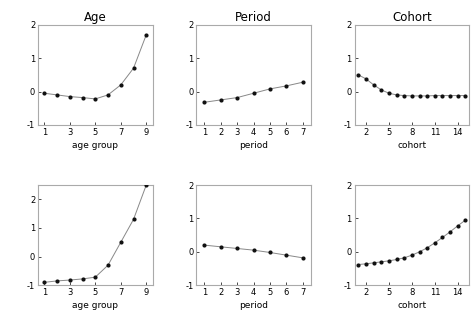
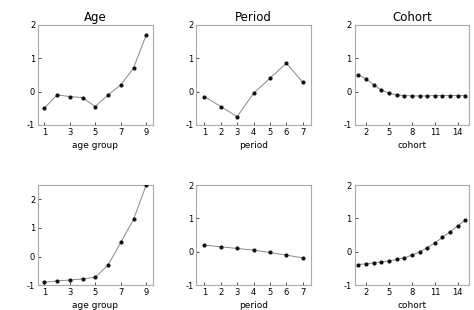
Age/1: -0.05 -> -0.50
Age/5: -0.22 -> -0.45
Period/1: -0.32 -> -0.15
Period/2: -0.25 -> -0.45
Period/3: -0.18 -> -0.75
Period/5: 0.08 -> 0.40
Period/6: 0.17 -> 0.85
